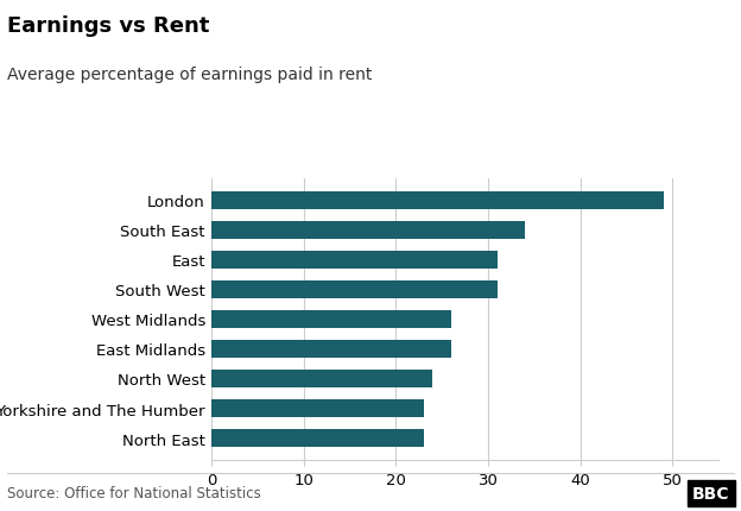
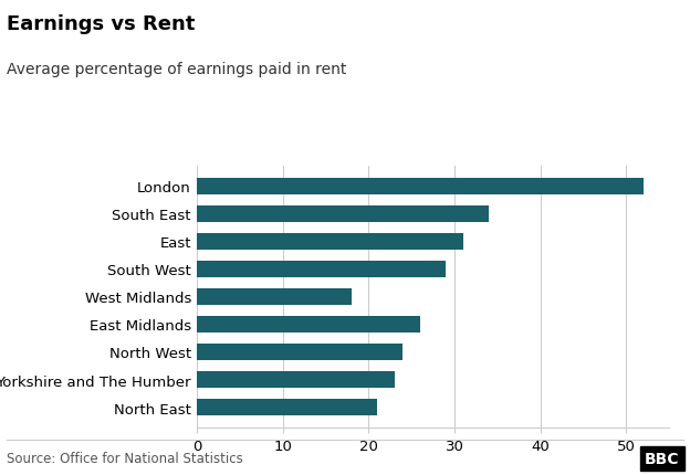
London: 49 -> 52
South West: 31 -> 29
West Midlands: 26 -> 18
North East: 23 -> 21
